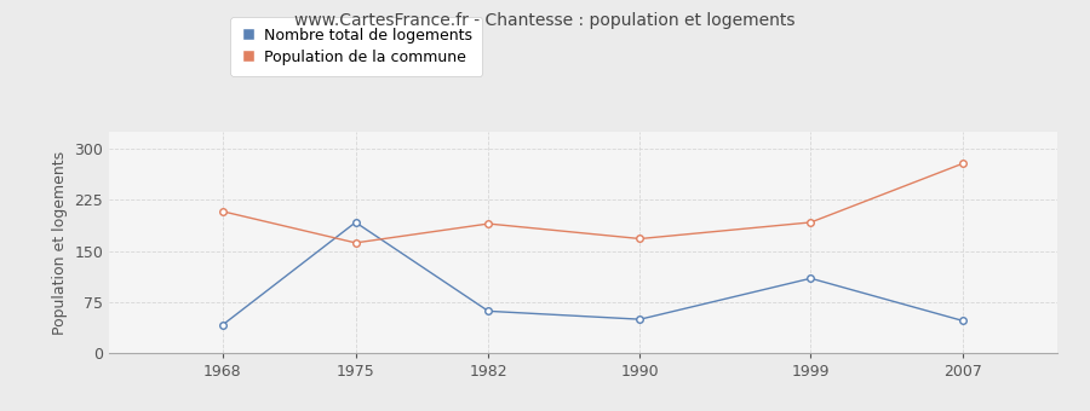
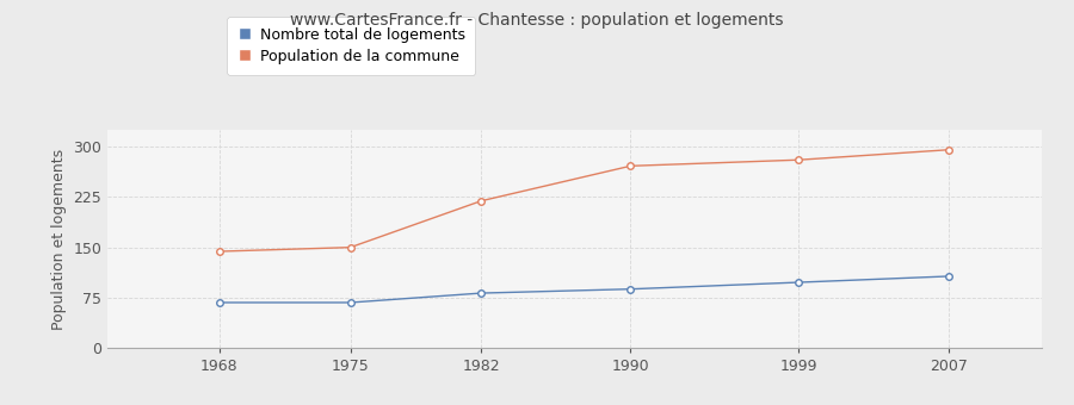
Nombre total de logements/1968: 42 -> 68
Population de la commune/1968: 208 -> 144
Nombre total de logements/1975: 192 -> 68
Population de la commune/1975: 162 -> 150
Nombre total de logements/1982: 62 -> 82
Population de la commune/1982: 190 -> 219
Nombre total de logements/1990: 50 -> 88
Population de la commune/1990: 168 -> 271
Nombre total de logements/1999: 110 -> 98
Population de la commune/1999: 192 -> 280
Nombre total de logements/2007: 48 -> 107
Population de la commune/2007: 278 -> 295
